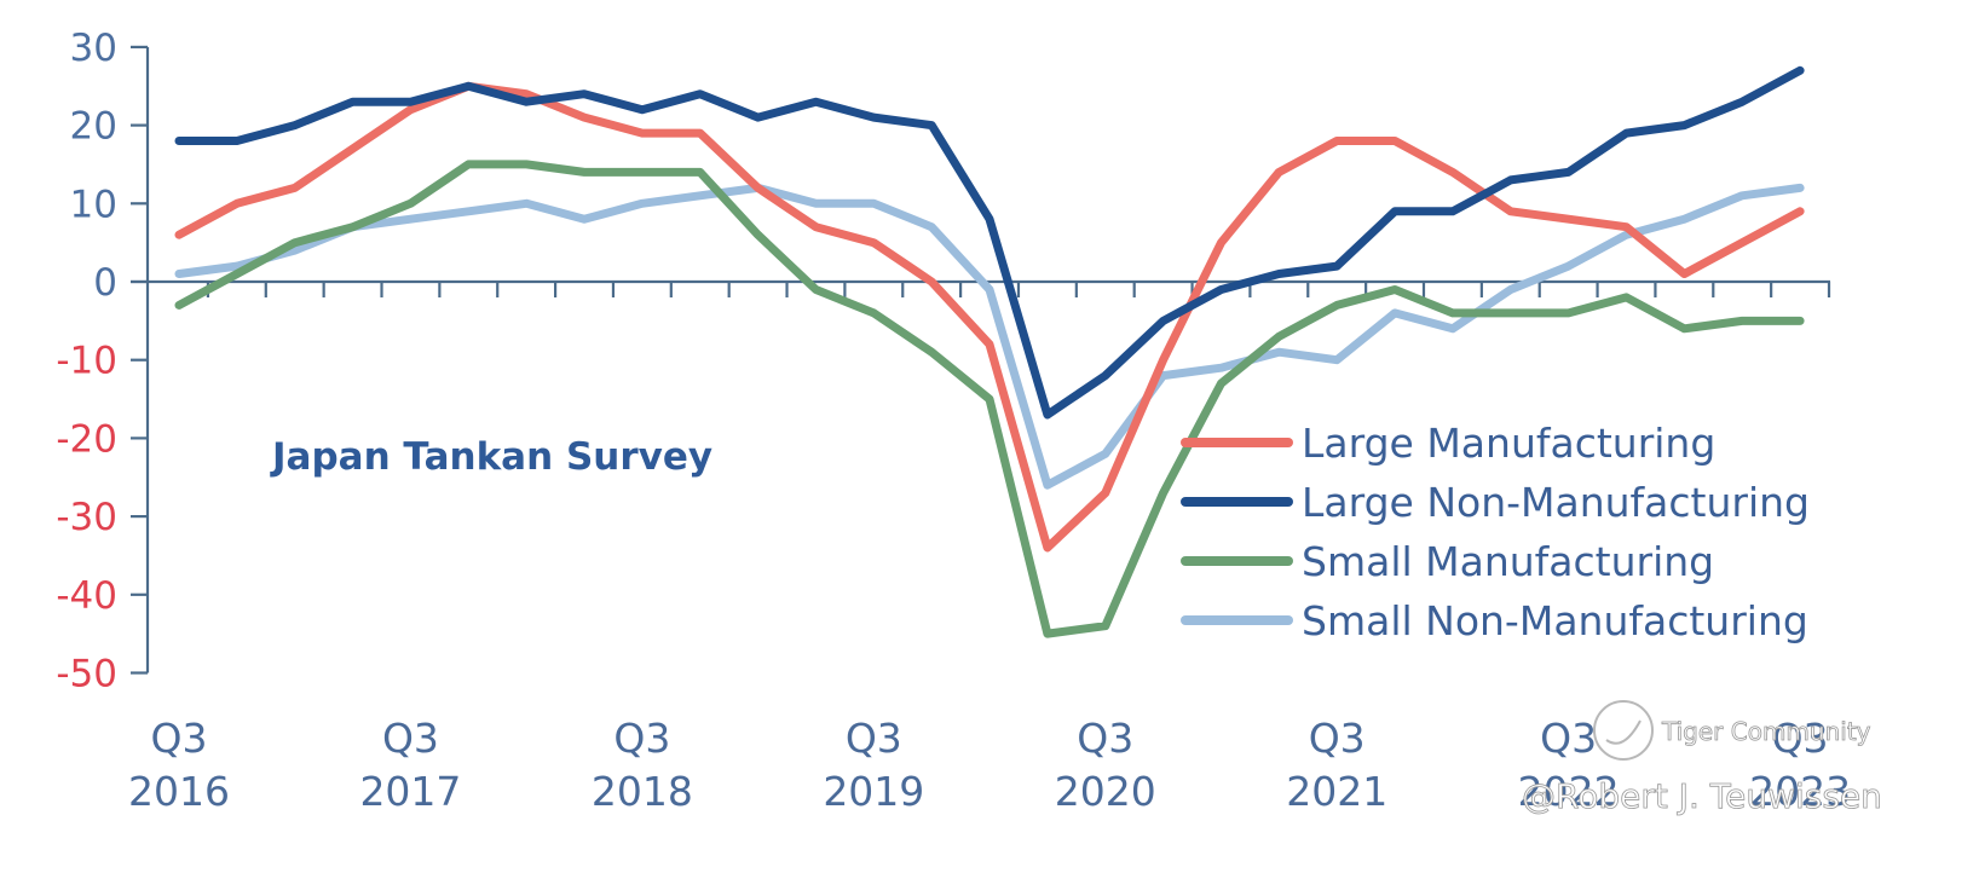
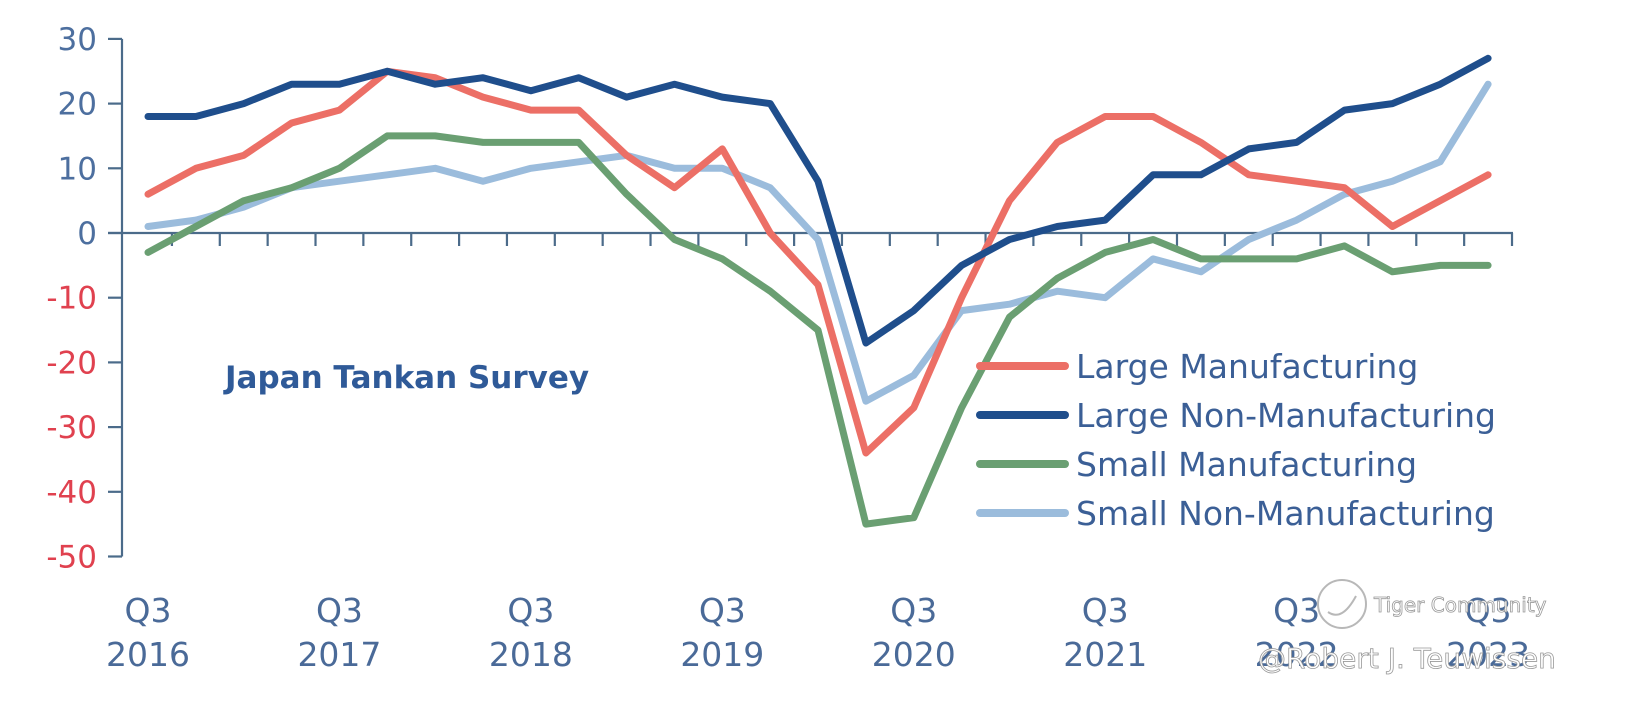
Large Manufacturing/Q3 2017: 22 -> 19
Large Manufacturing/Q3 2019: 5 -> 13
Small Non-Manufacturing/Q3 2023: 12 -> 23
